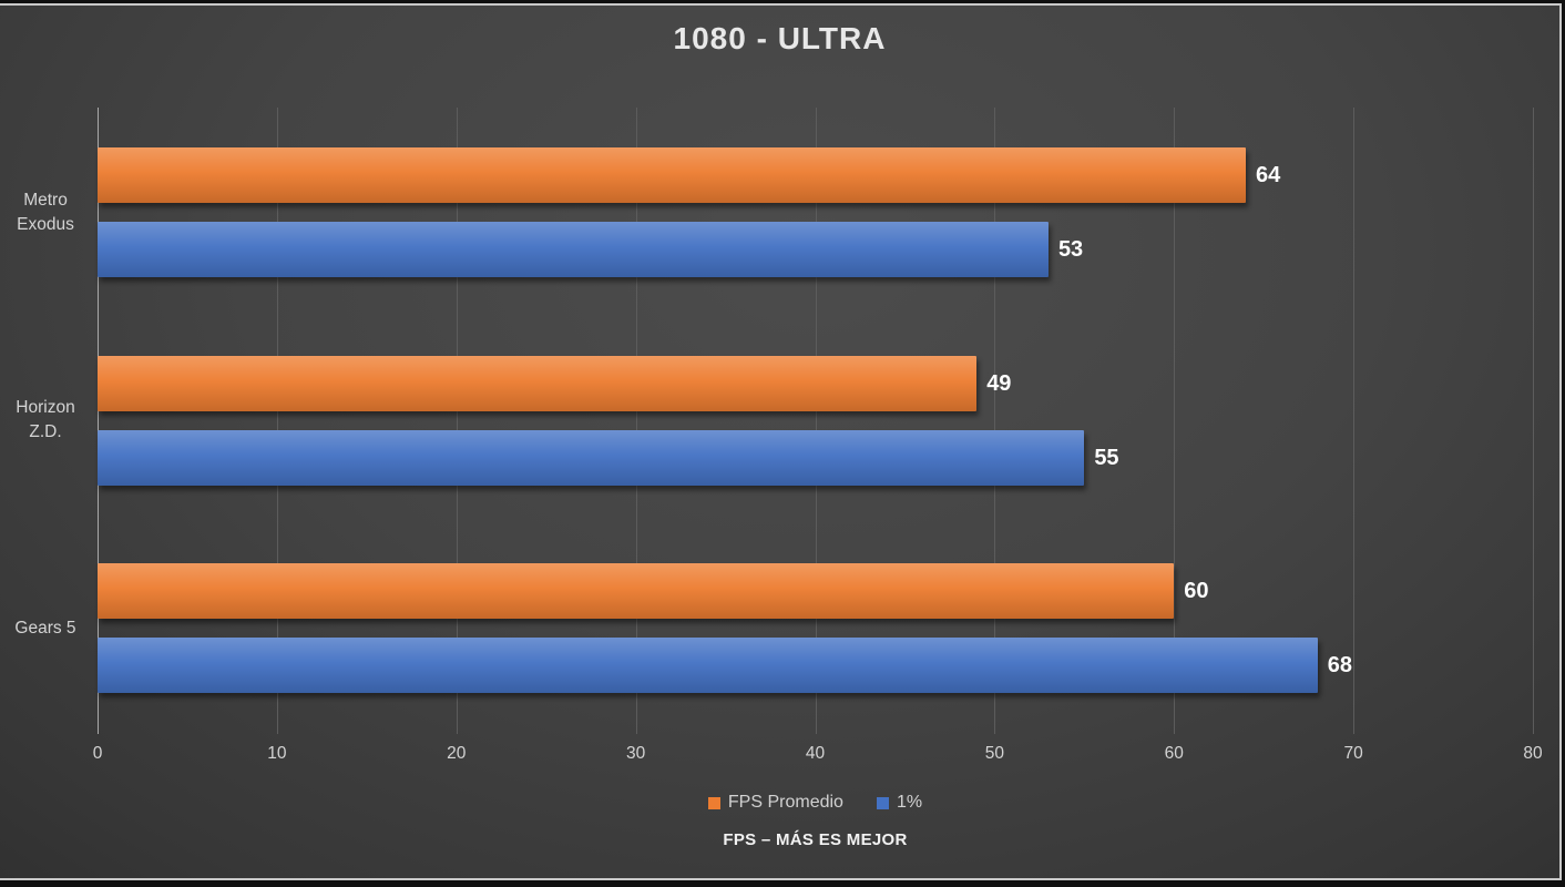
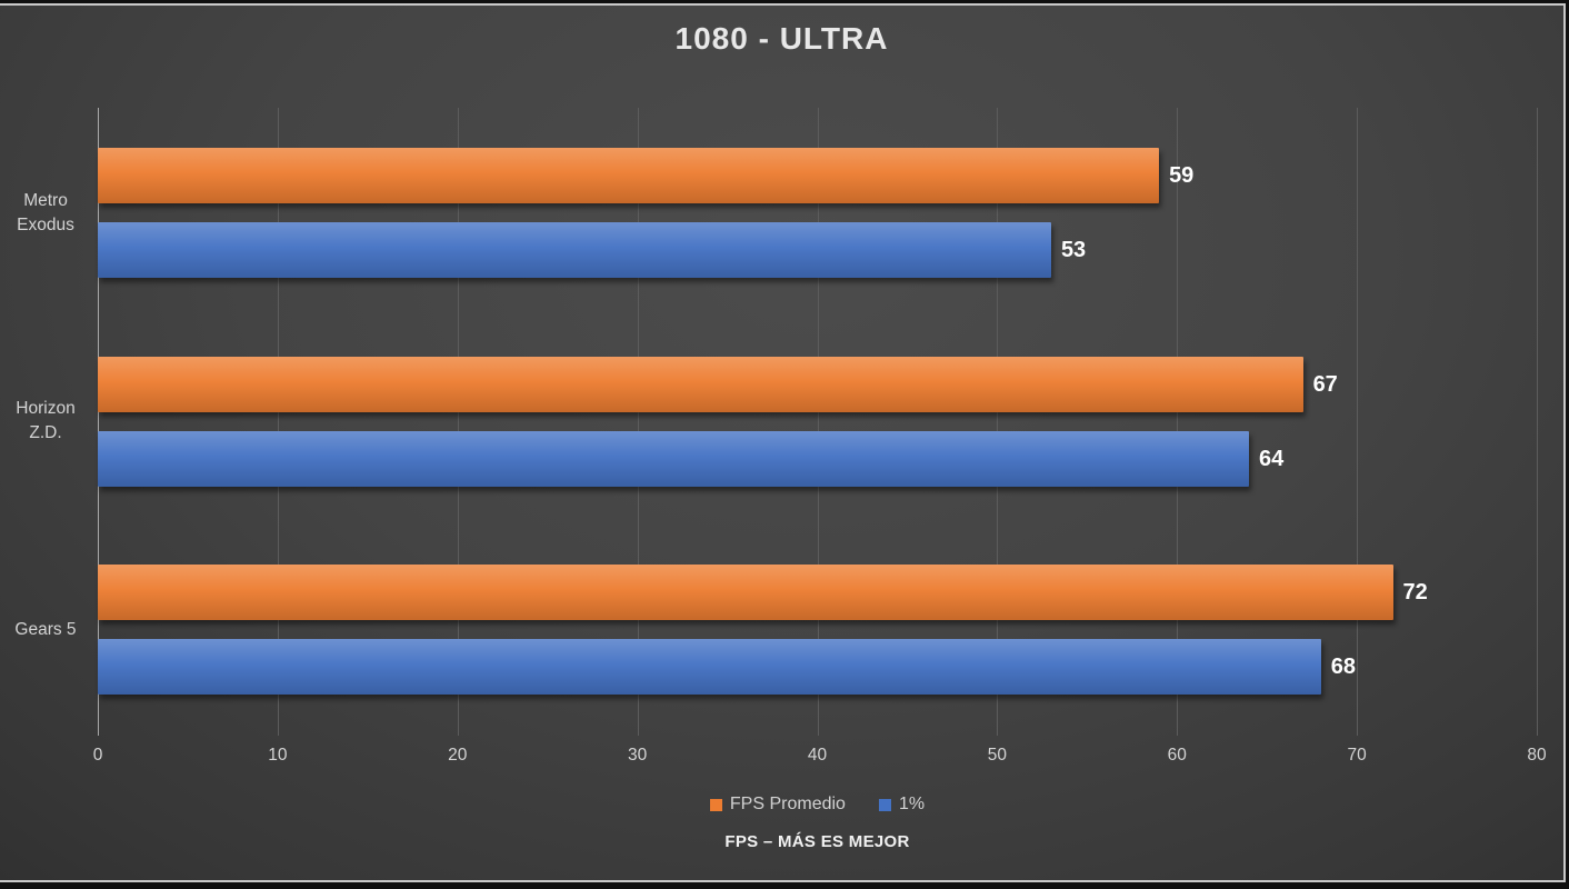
FPS Promedio/Metro Exodus: 64 -> 59
FPS Promedio/Horizon Z.D.: 49 -> 67
1%/Horizon Z.D.: 55 -> 64
FPS Promedio/Gears 5: 60 -> 72
